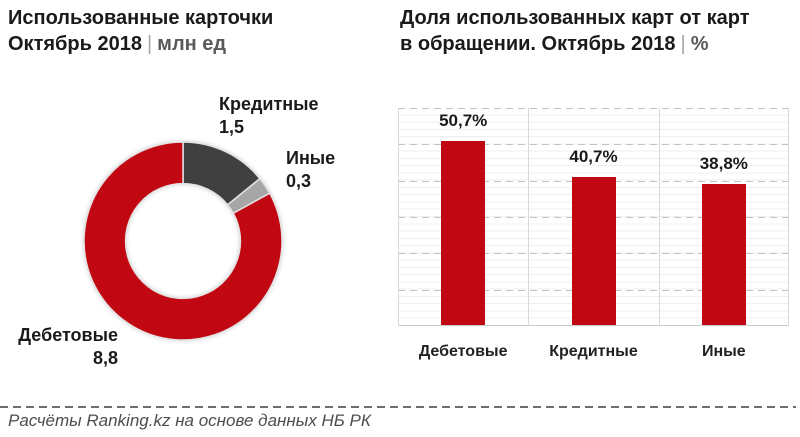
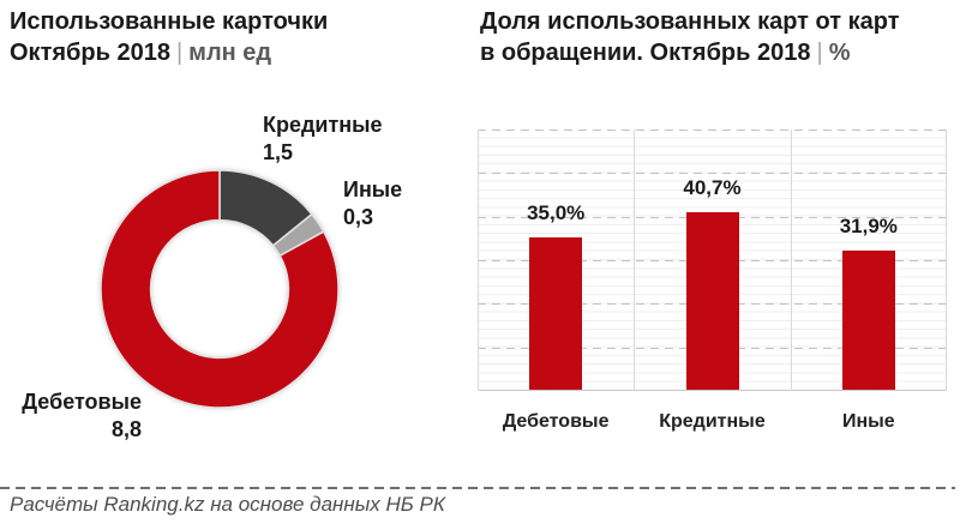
Доля использованных карт от карт в обращении. Октябрь 2018/Дебетовые: 50,7% -> 35,0%
Доля использованных карт от карт в обращении. Октябрь 2018/Иные: 38,8% -> 31,9%
